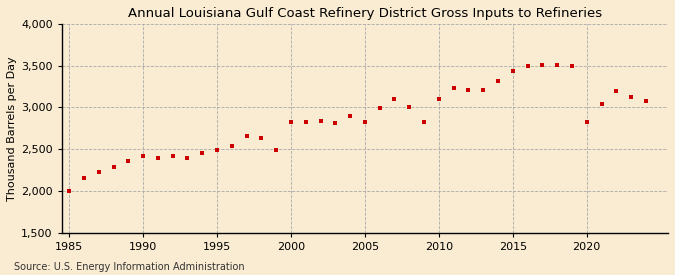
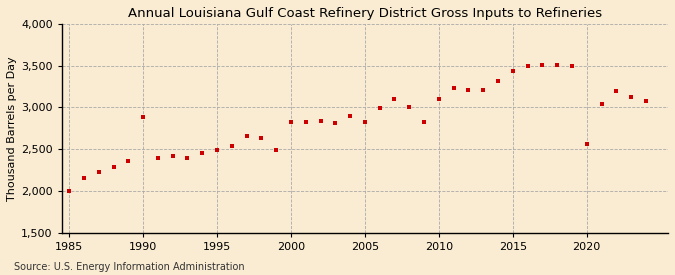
1990: 2,420 -> 2,880
2020: 2,820 -> 2,560
